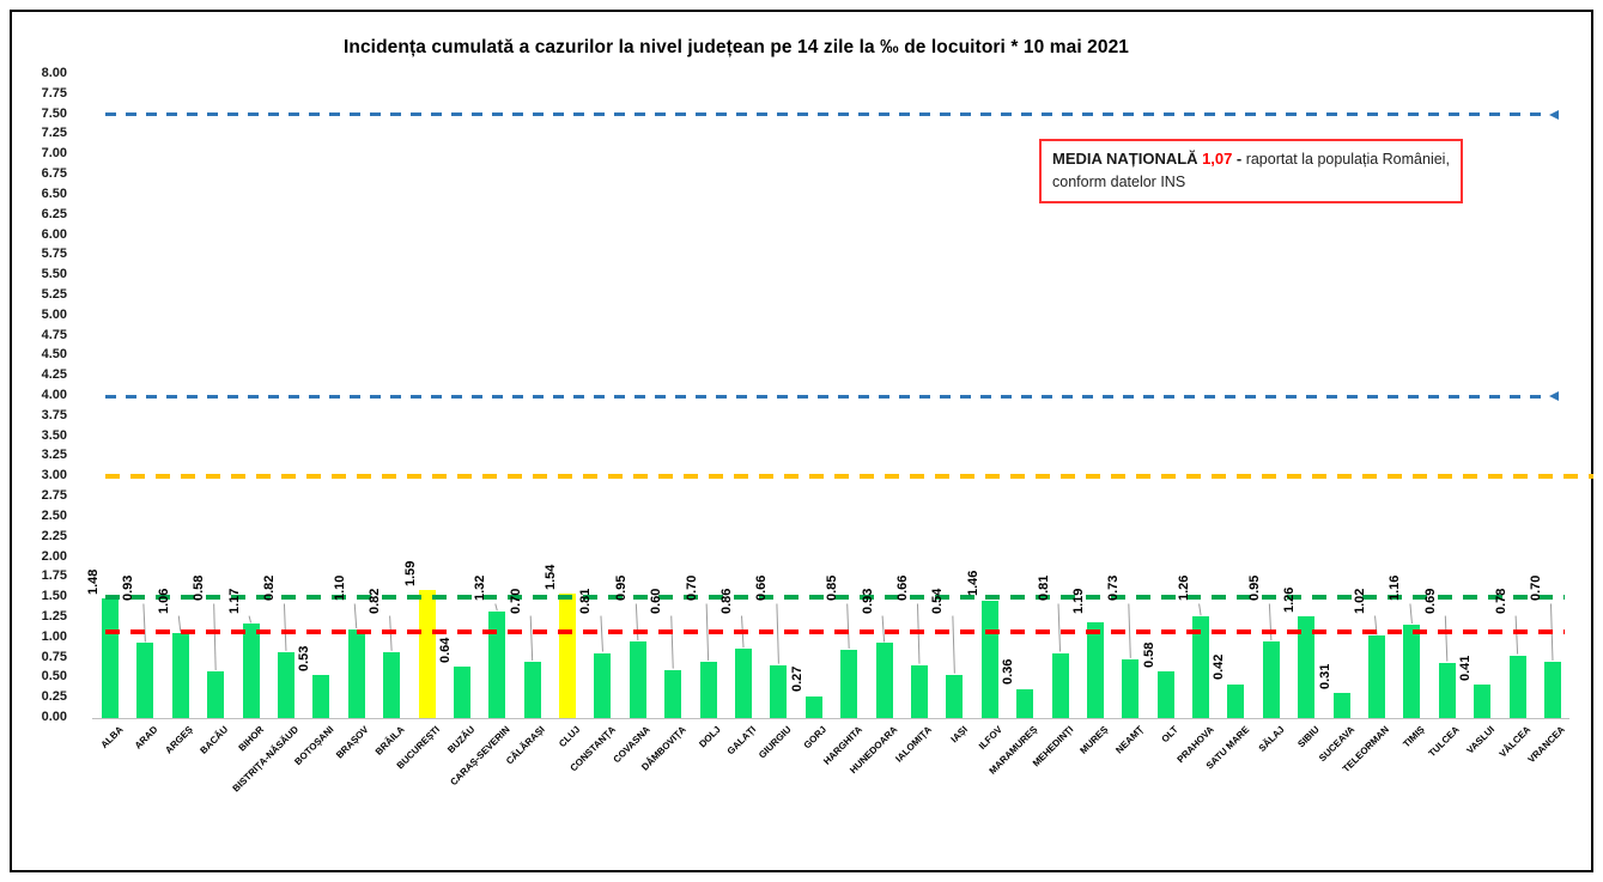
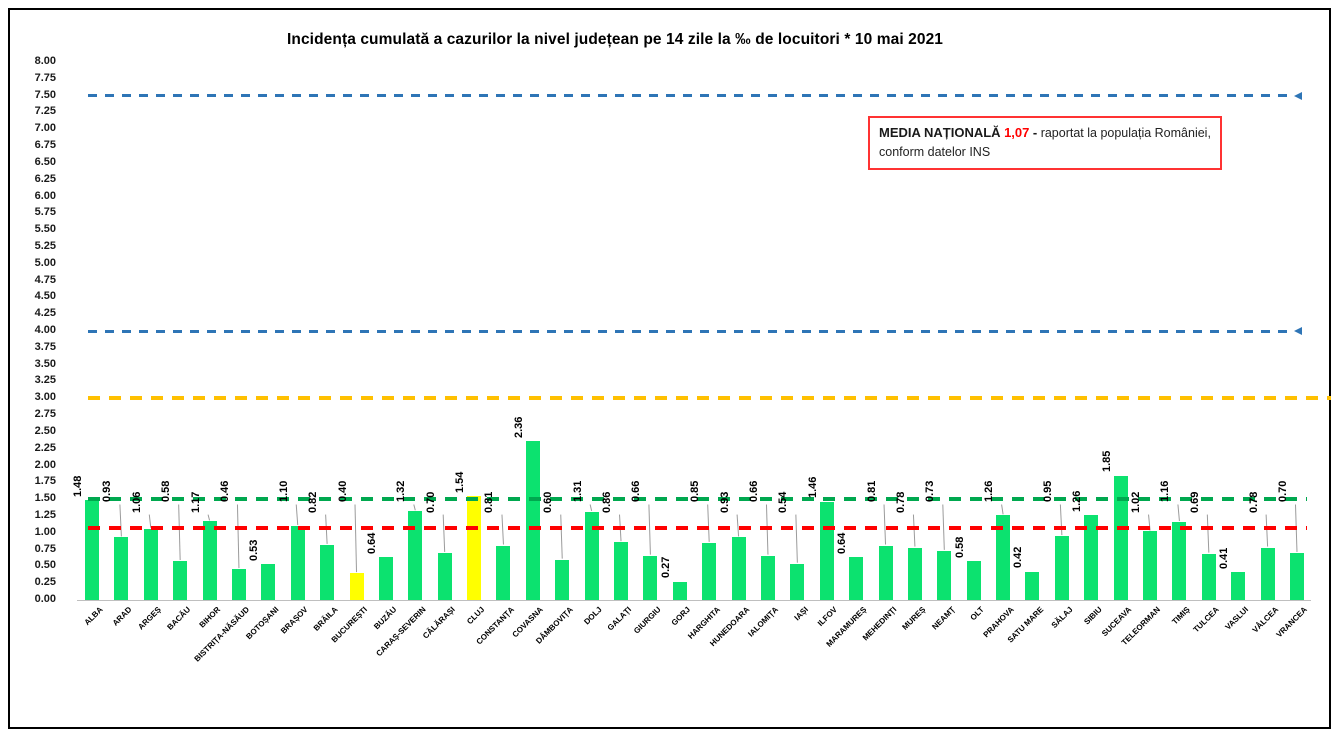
BISTRIȚA-NĂSĂUD: 0.82 -> 0.46
BUCUREȘTI: 1.59 -> 0.40
COVASNA: 0.95 -> 2.36
DOLJ: 0.70 -> 1.31
MARAMUREȘ: 0.36 -> 0.64
MUREȘ: 1.19 -> 0.78
SUCEAVA: 0.31 -> 1.85
